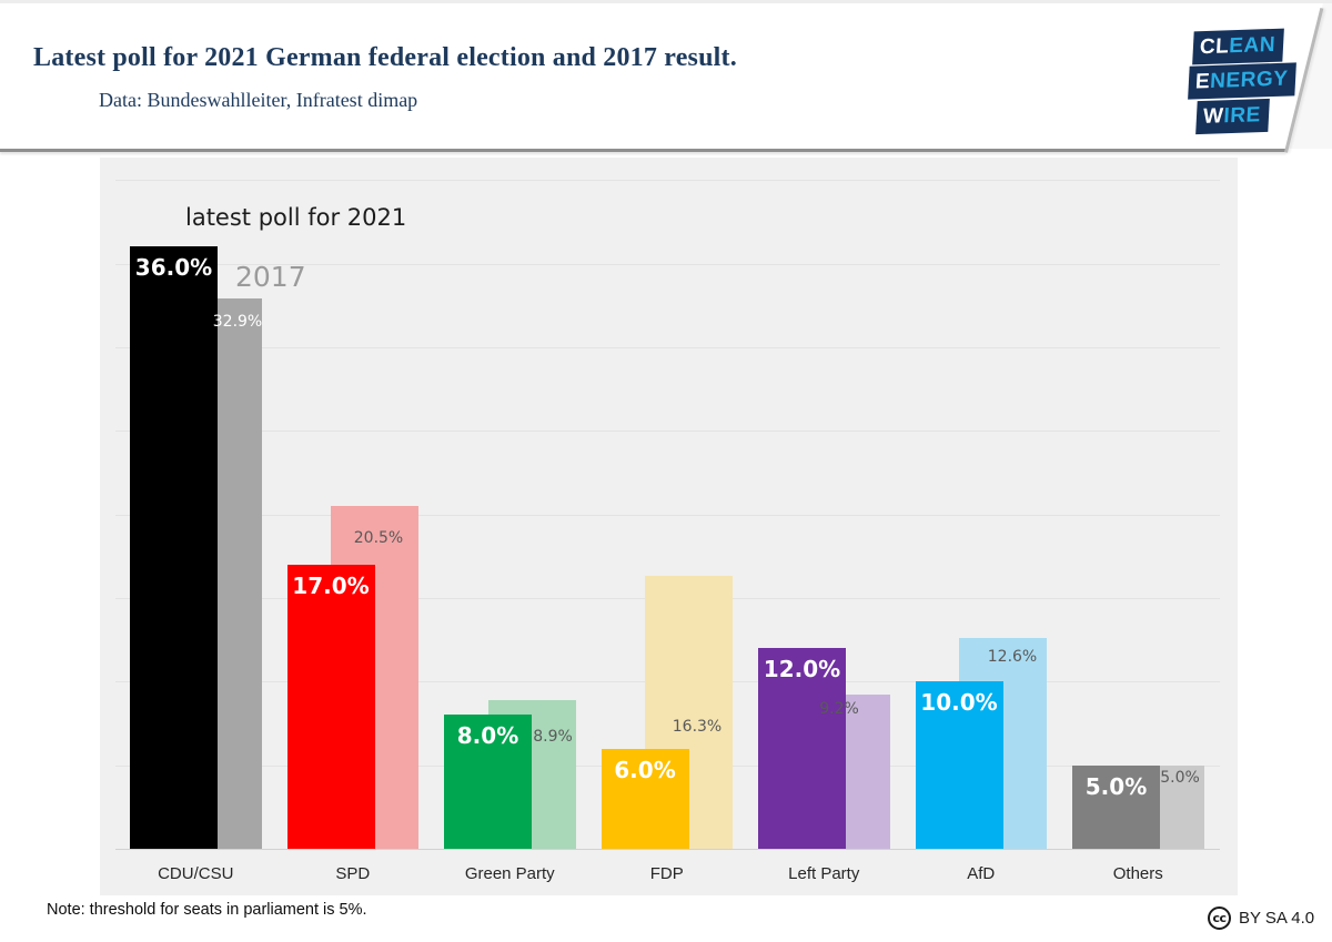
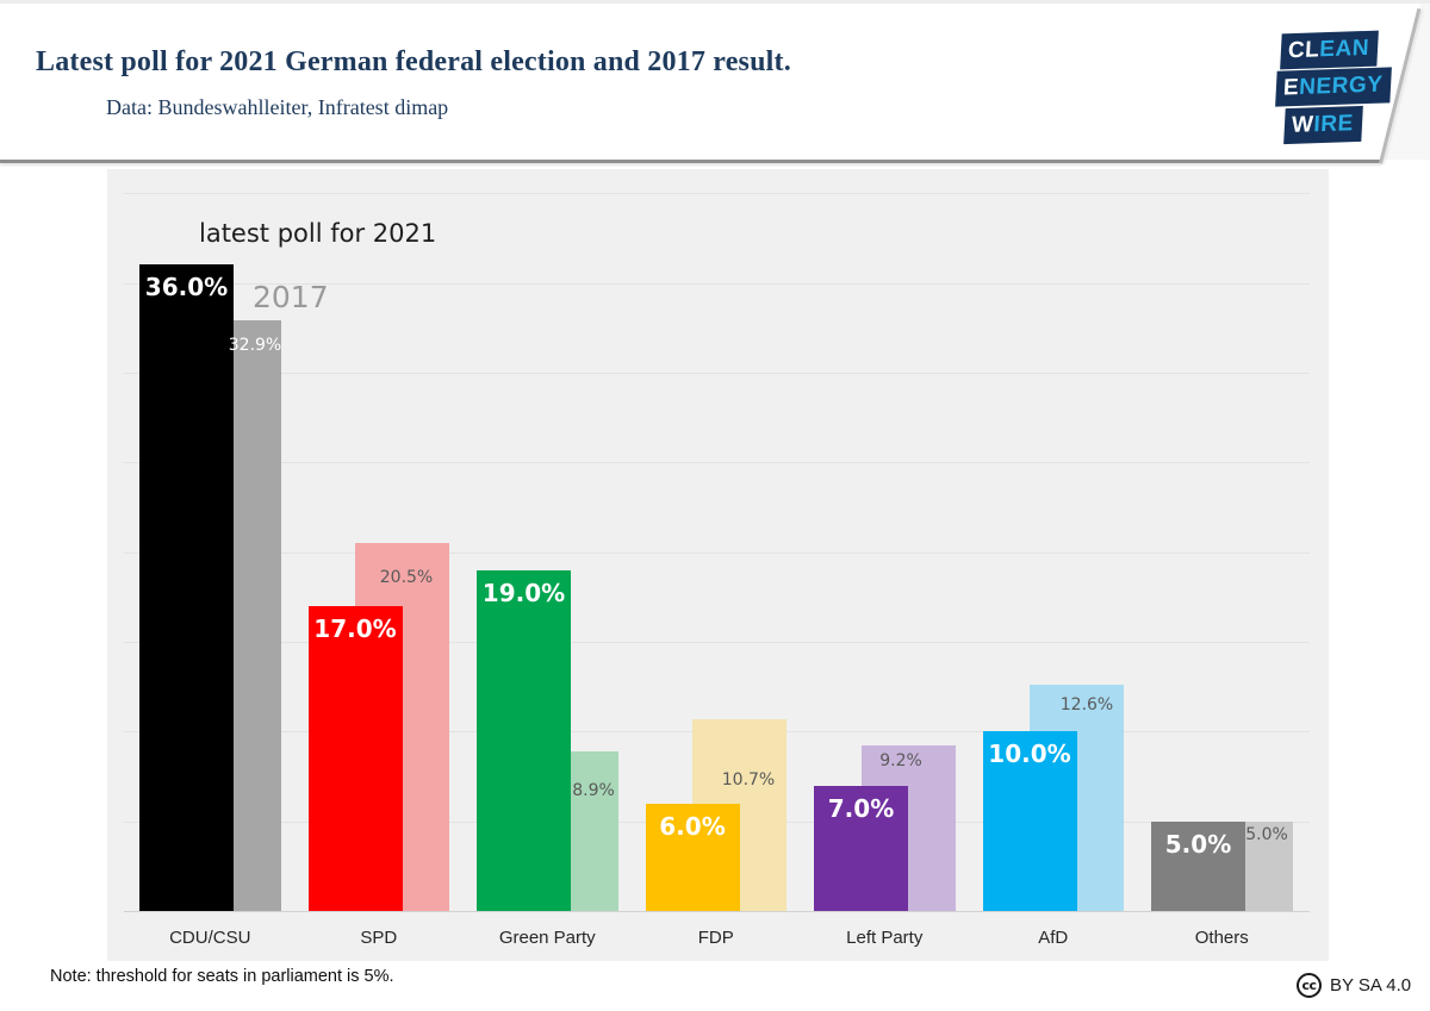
latest poll for 2021/Green Party: 8.0% -> 19.0%
2017/FDP: 16.3% -> 10.7%
latest poll for 2021/Left Party: 12.0% -> 7.0%
